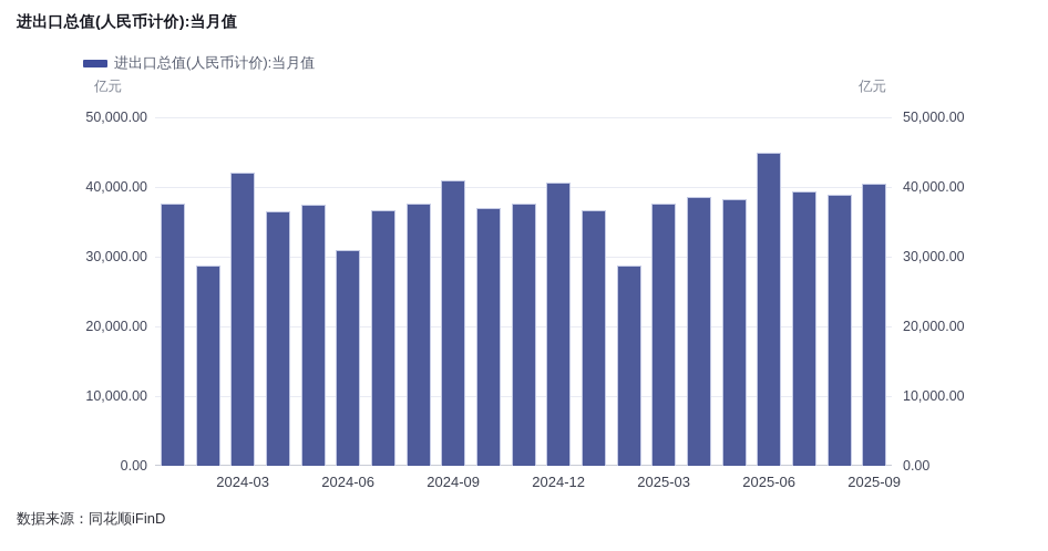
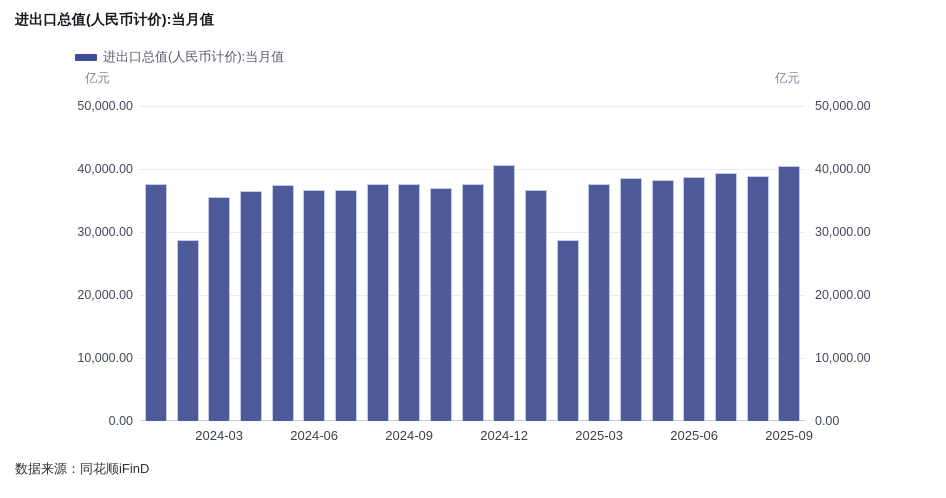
2024-03: 42000 -> 36000
2024-06: 31000 -> 37000
2024-09: 41000 -> 38000
2025-06: 45000 -> 39000
